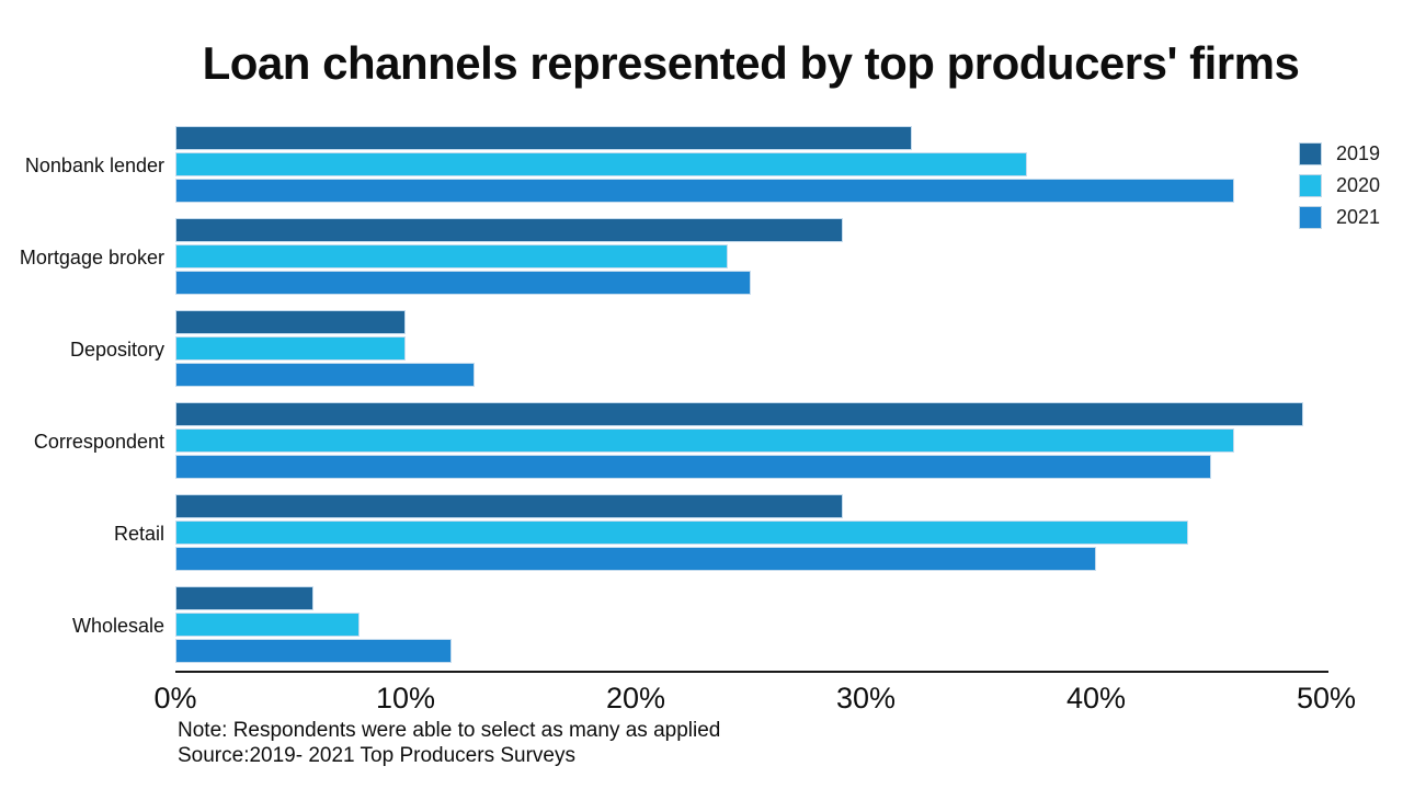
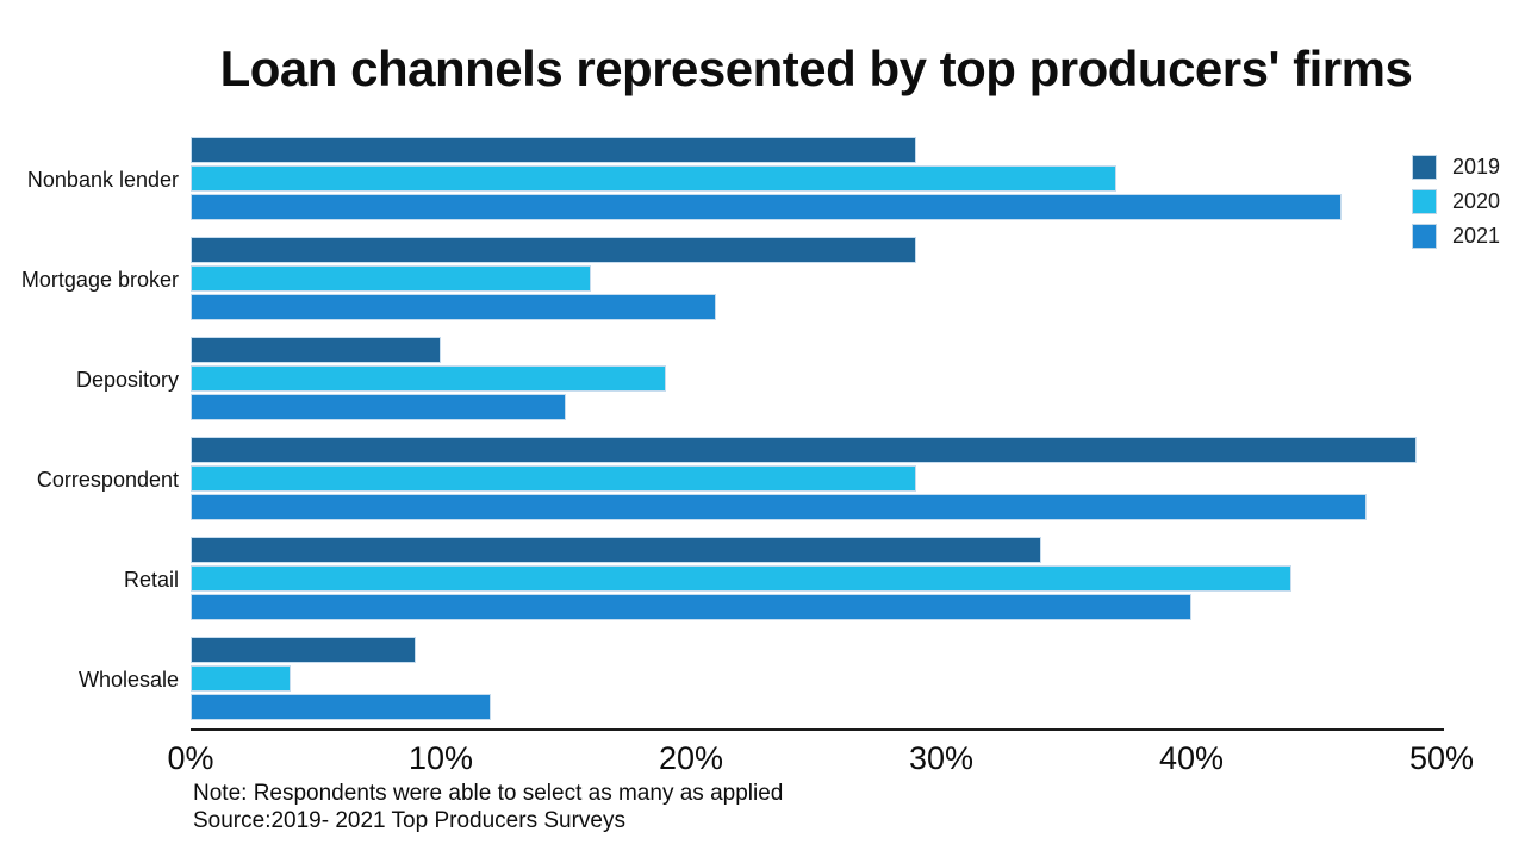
2019/Nonbank lender: 32% -> 29%
2020/Mortgage broker: 24% -> 16%
2021/Mortgage broker: 25% -> 21%
2020/Depository: 10% -> 19%
2021/Depository: 13% -> 15%
2020/Correspondent: 46% -> 29%
2021/Correspondent: 45% -> 47%
2019/Retail: 29% -> 34%
2019/Wholesale: 6% -> 9%
2020/Wholesale: 8% -> 4%
